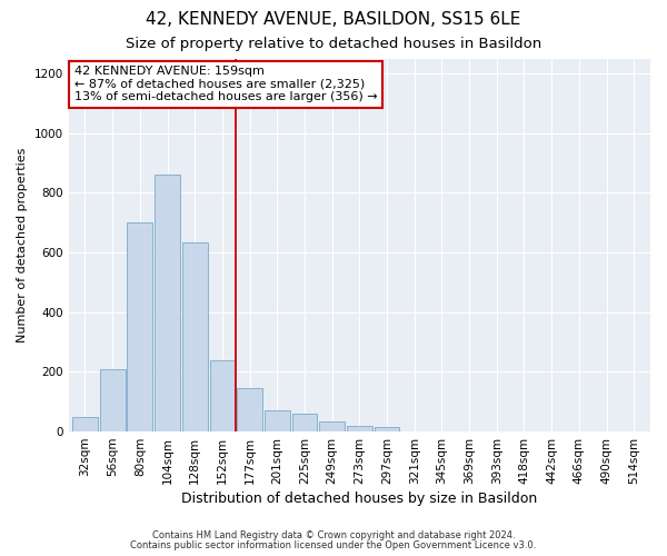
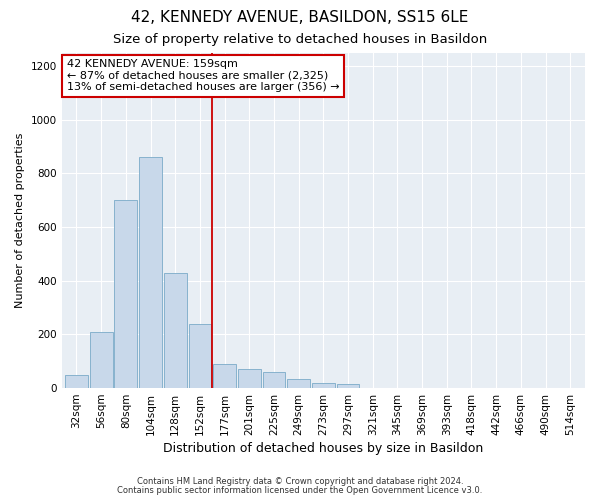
128sqm: 635 -> 430
177sqm: 145 -> 90
